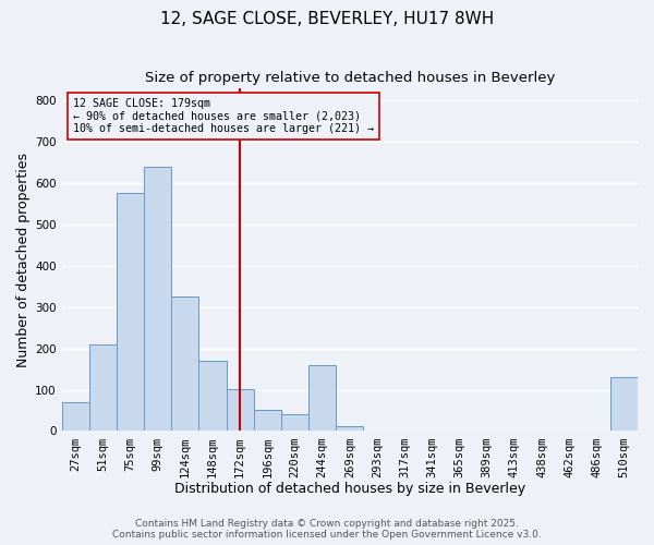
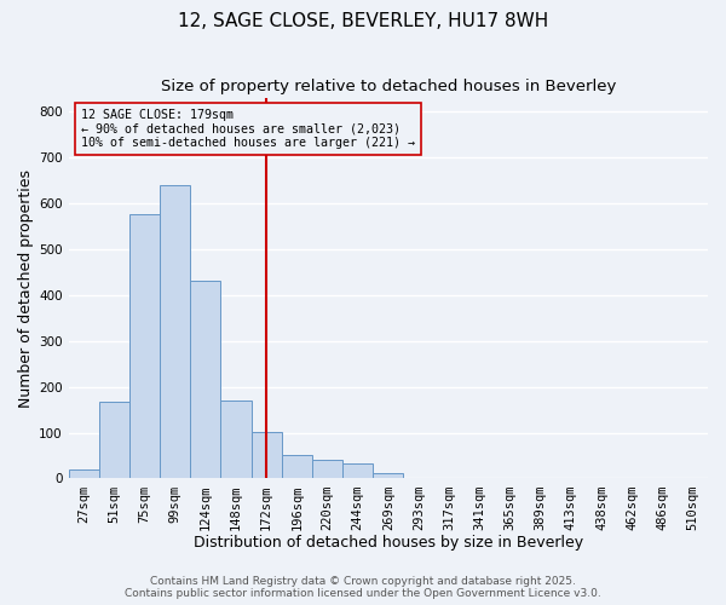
27sqm: 70 -> 20
51sqm: 210 -> 168
124sqm: 325 -> 432
244sqm: 160 -> 33
510sqm: 130 -> 2
